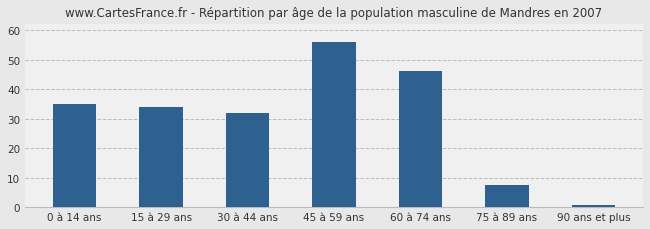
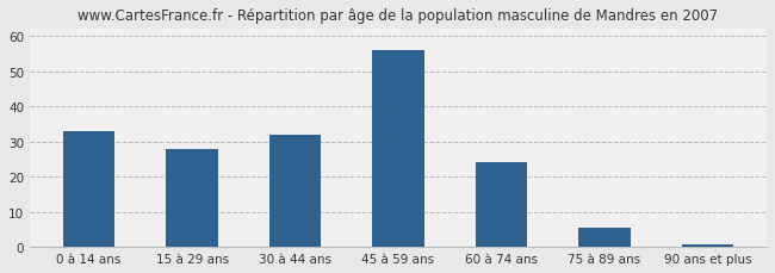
0 à 14 ans: 35.0 -> 33.0
15 à 29 ans: 34.0 -> 28.0
60 à 74 ans: 46.0 -> 24.0
75 à 89 ans: 7.5 -> 5.5
